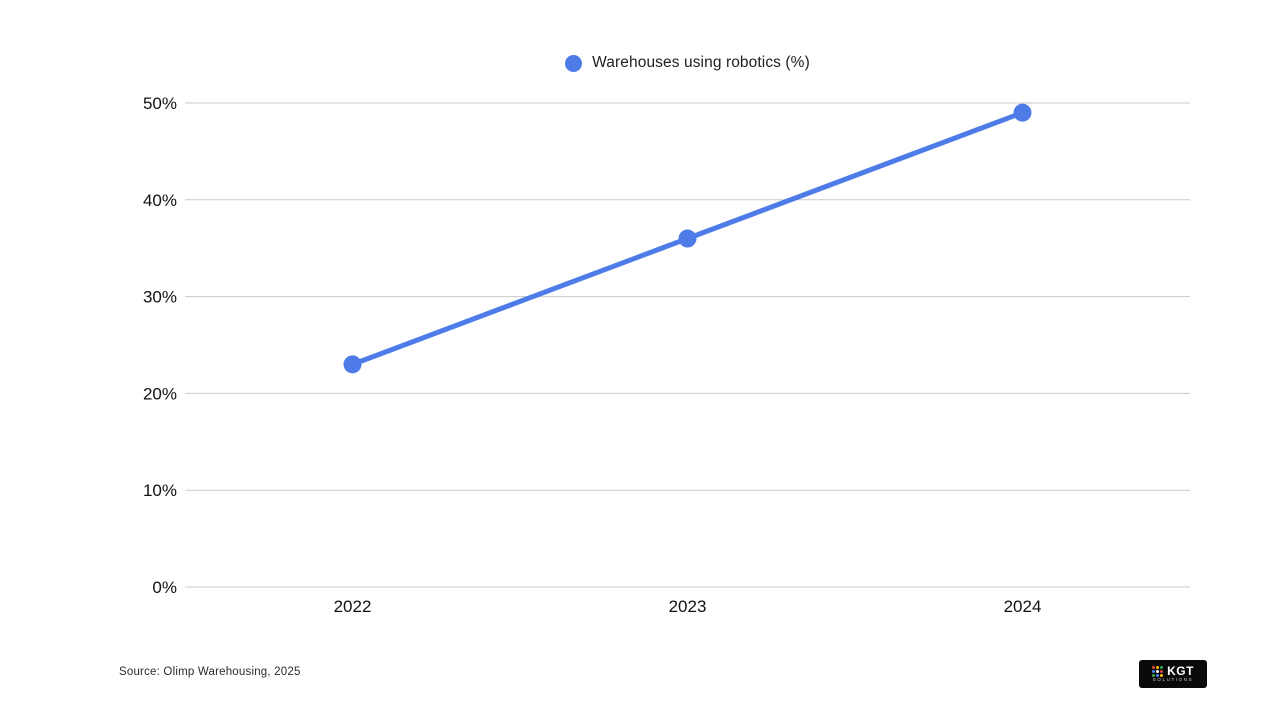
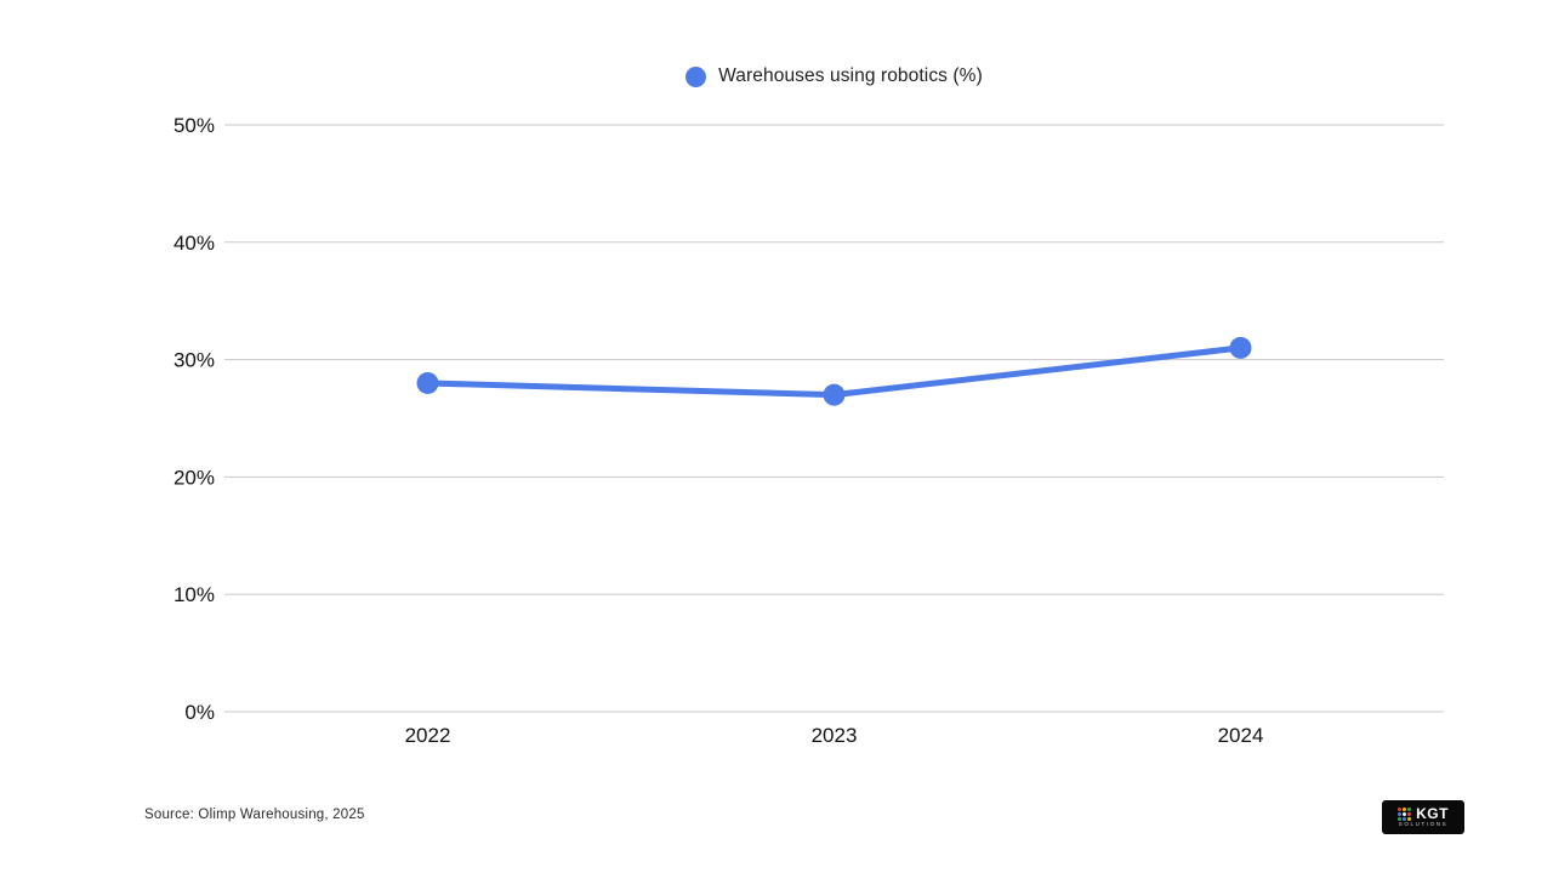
2022: 23% -> 28%
2023: 36% -> 27%
2024: 49% -> 31%
